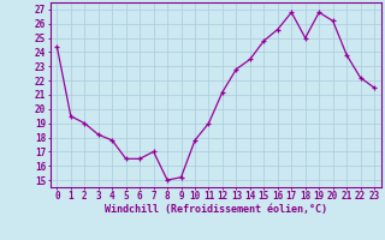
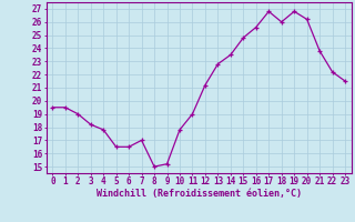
0: 24.4 -> 19.5
18: 25.0 -> 26.0
